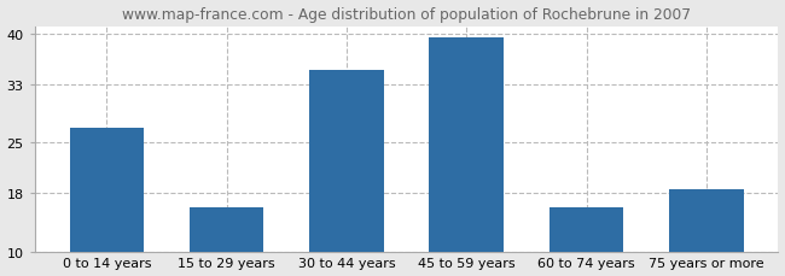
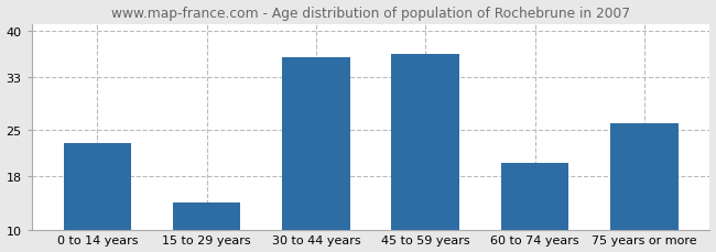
0 to 14 years: 27.0 -> 23.0
15 to 29 years: 16.0 -> 14.0
30 to 44 years: 35.0 -> 36.0
45 to 59 years: 39.5 -> 36.4
60 to 74 years: 16.0 -> 20.0
75 years or more: 18.5 -> 26.0
